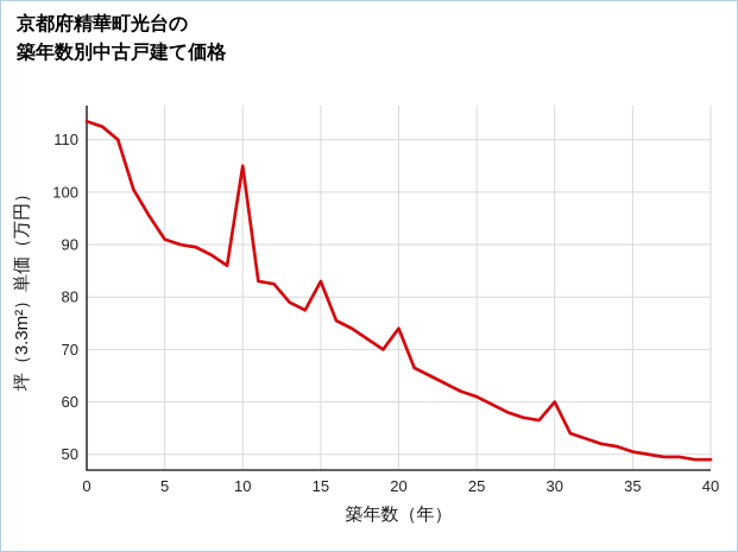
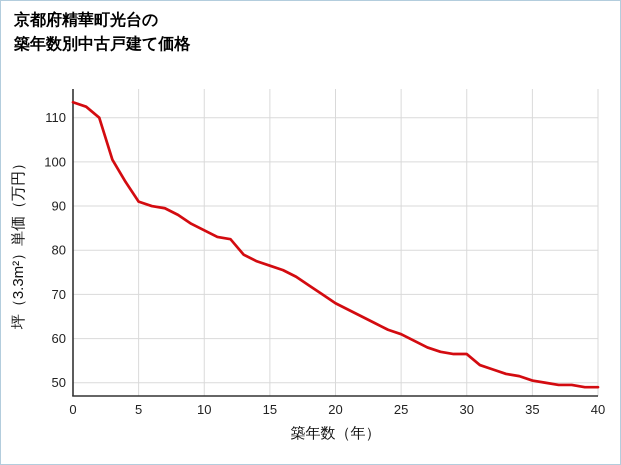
10: 105 -> 84
15: 83 -> 76
20: 74 -> 68
30: 60 -> 56
